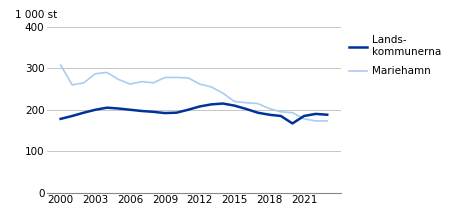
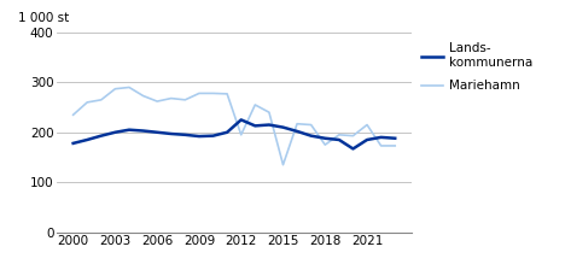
Mariehamn/2000: 308 -> 235
Lands- kommunerna/2012: 208 -> 225
Mariehamn/2012: 262 -> 195
Mariehamn/2015: 220 -> 135
Mariehamn/2018: 203 -> 175
Mariehamn/2021: 178 -> 215
